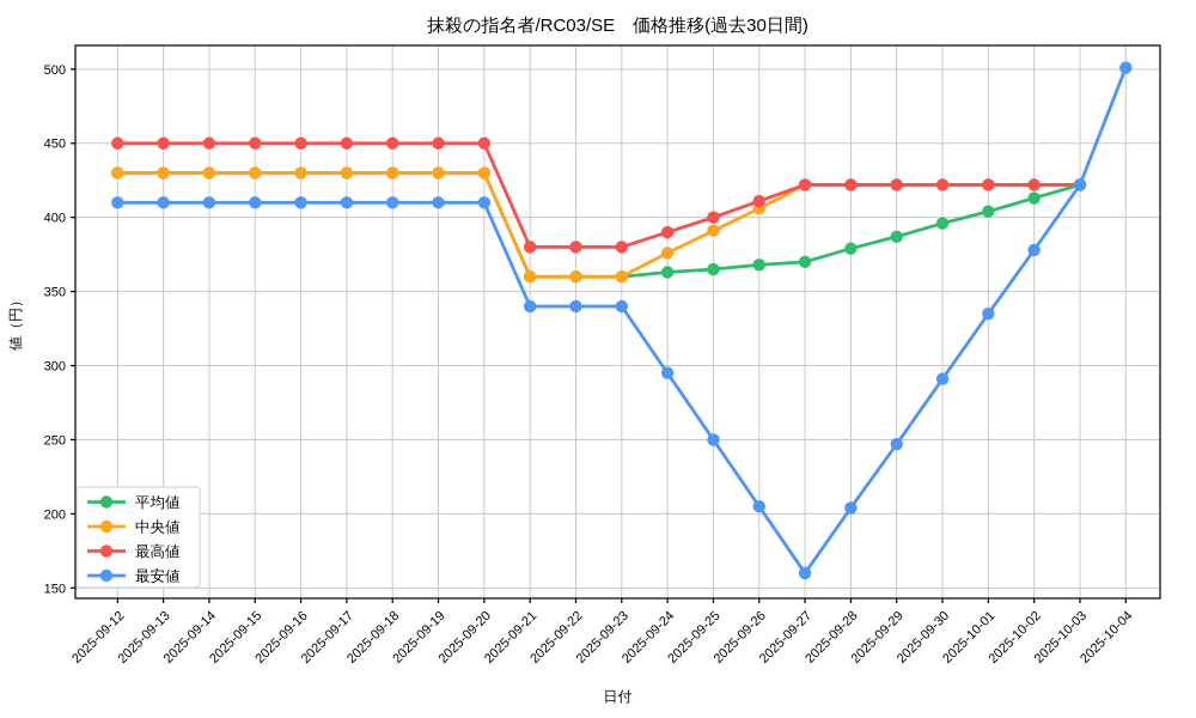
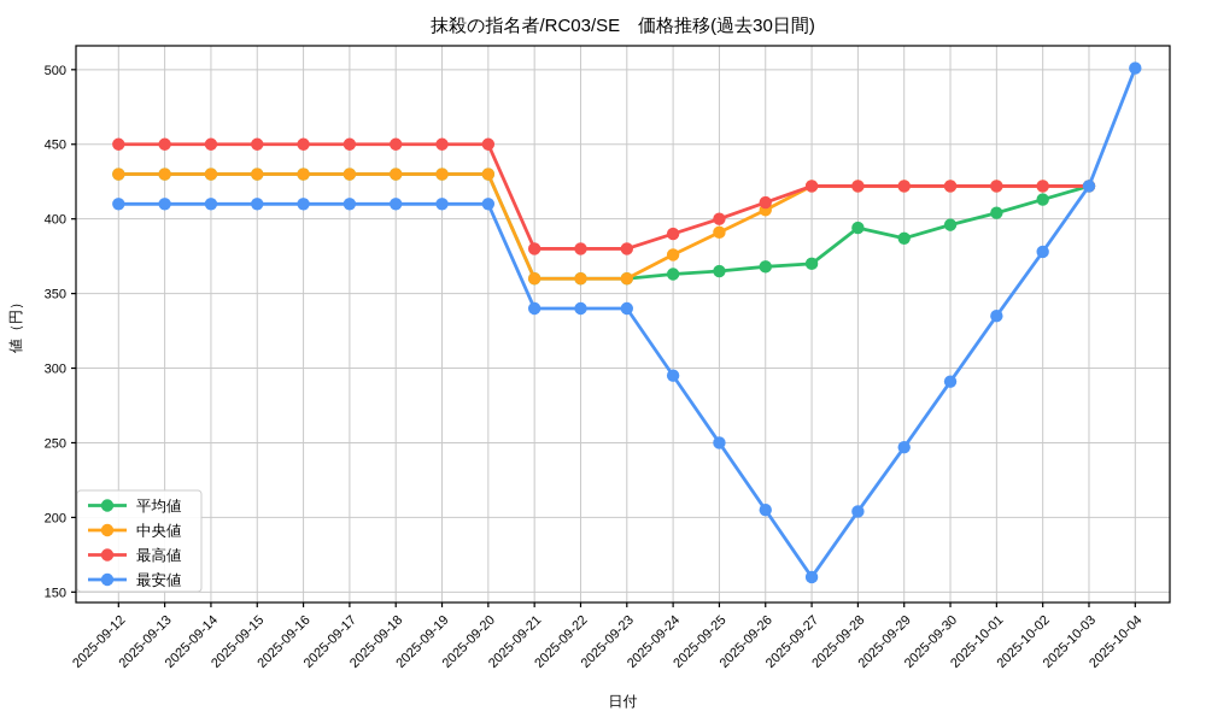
平均値/2025-09-28: 379 -> 394
